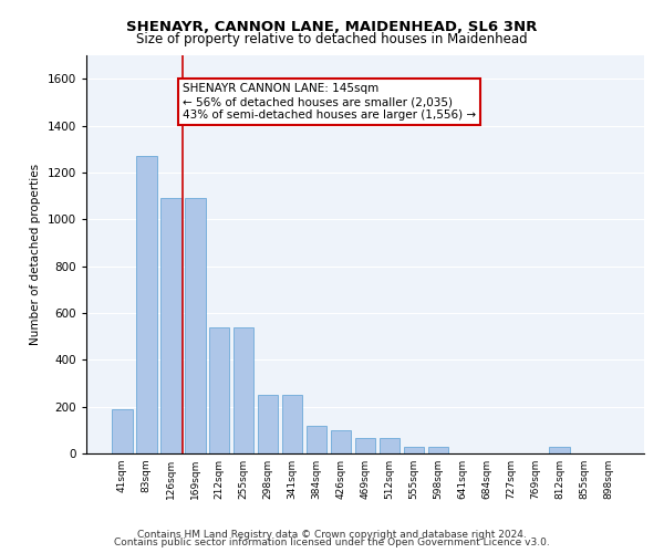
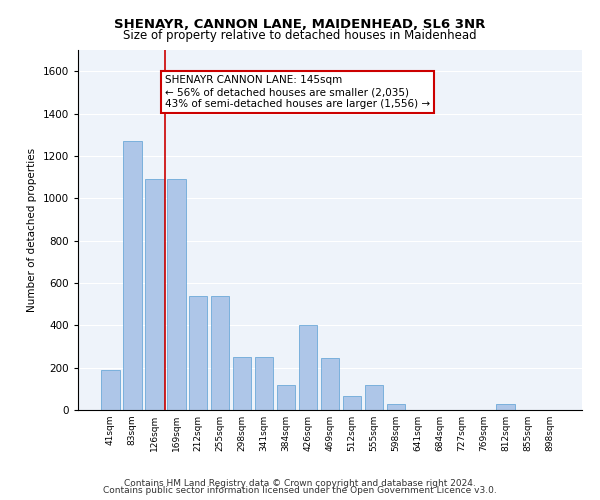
426sqm: 100 -> 400
469sqm: 65 -> 245
555sqm: 30 -> 120
